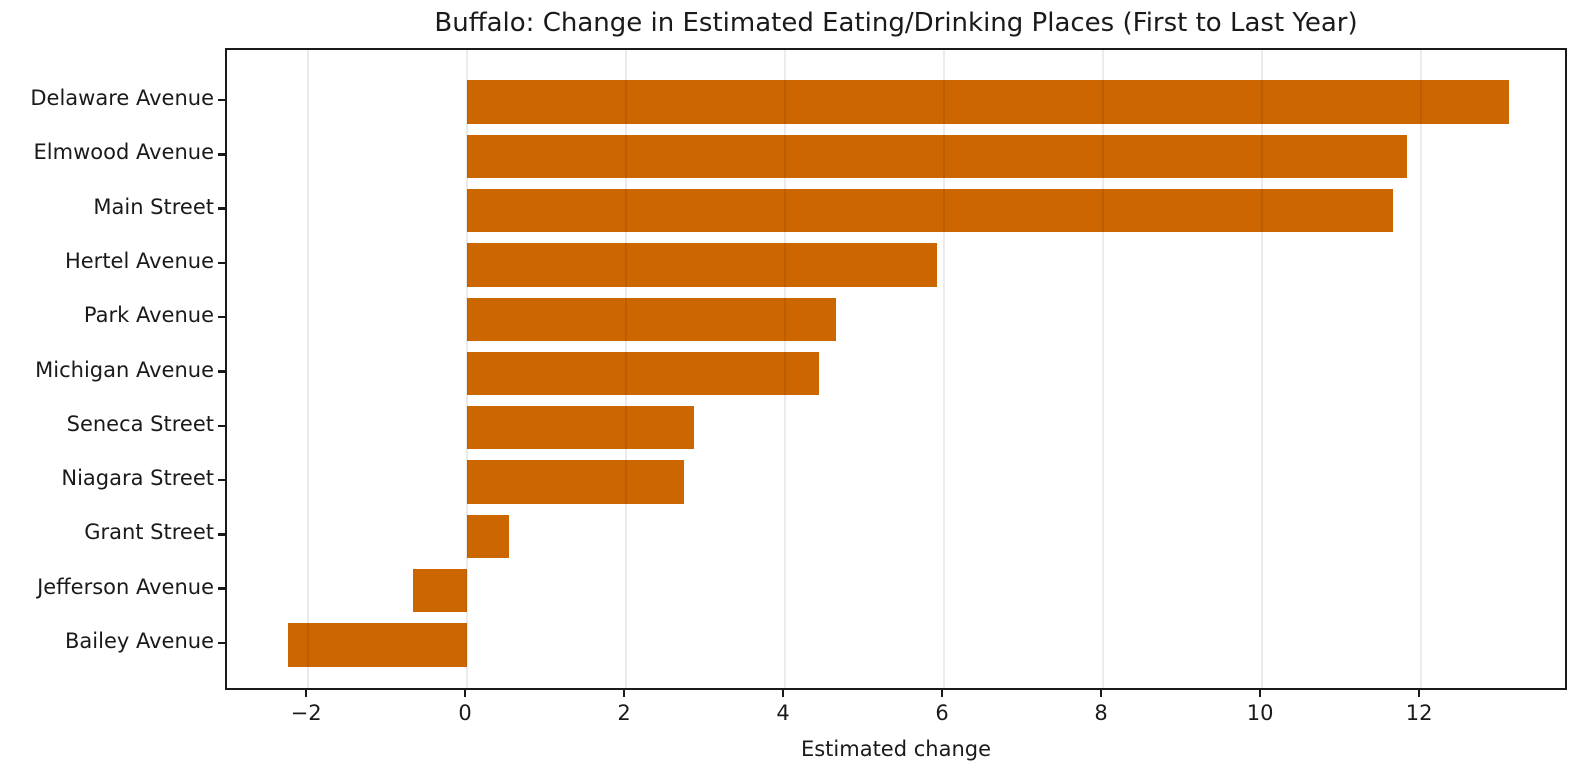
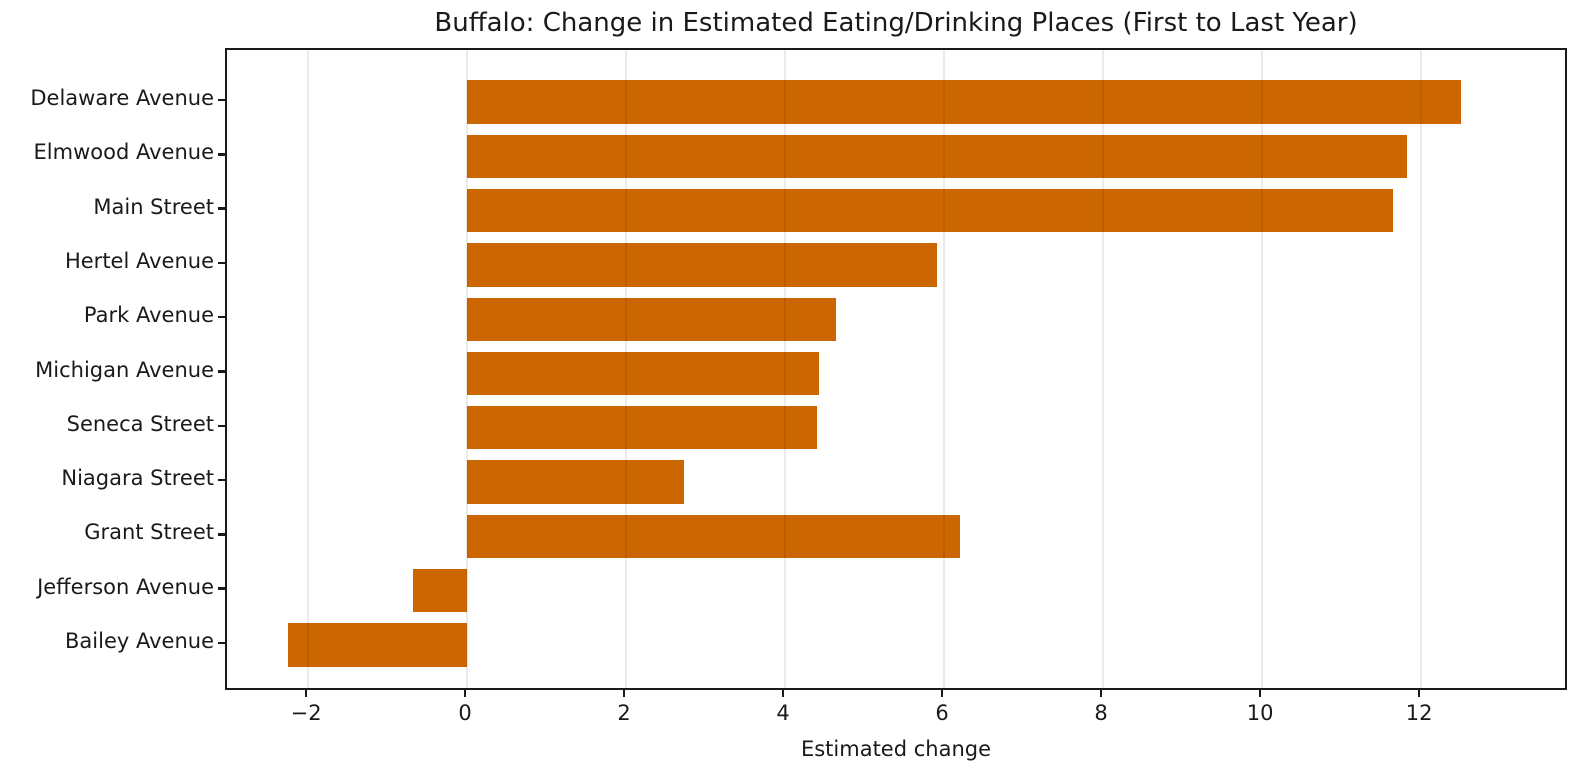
Delaware Avenue: 13.1 -> 12.5
Seneca Street: 2.9 -> 4.4
Grant Street: 0.5 -> 6.2
